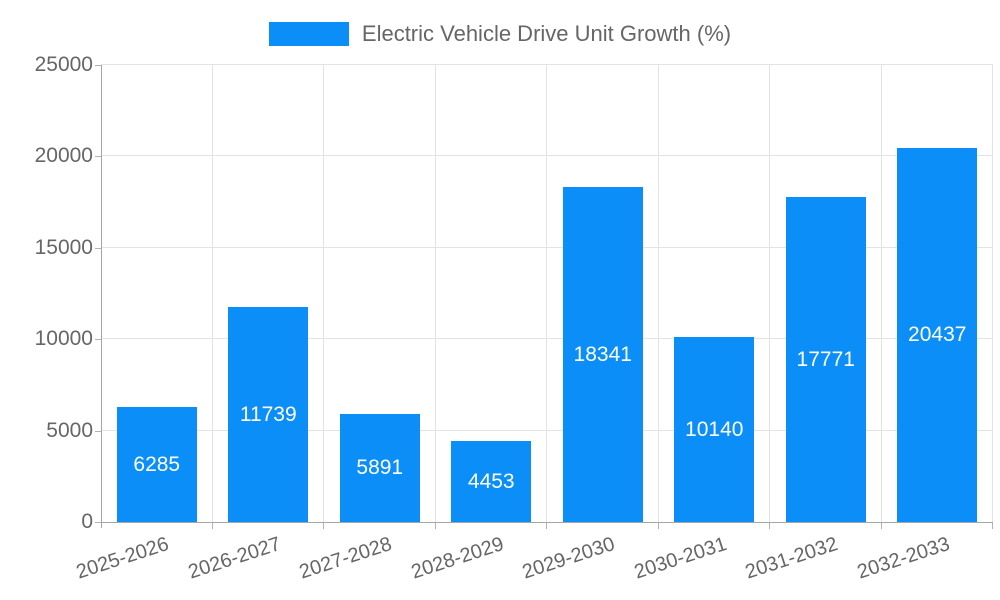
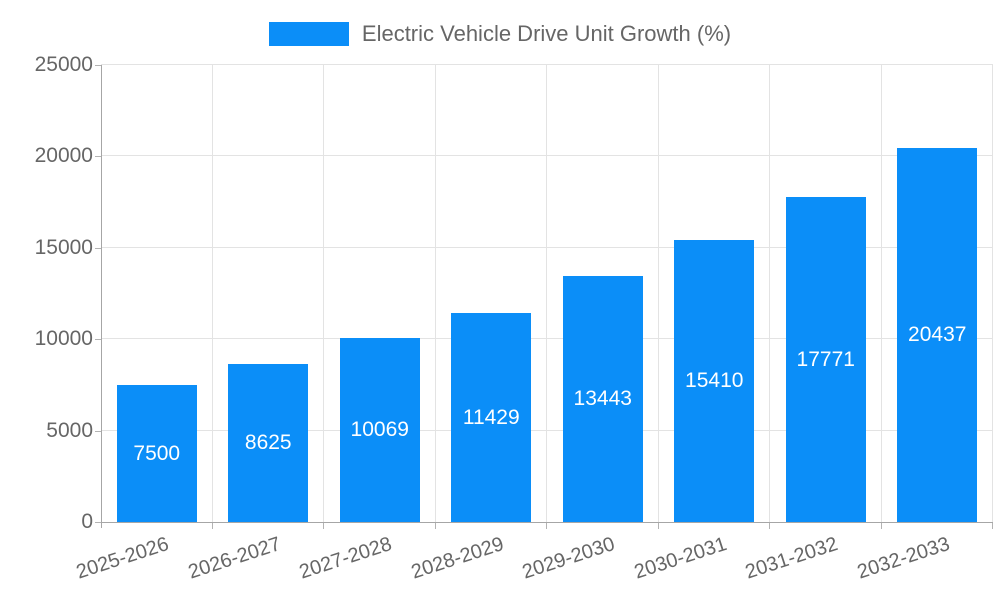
2025-2026: 6285 -> 7500
2026-2027: 11739 -> 8625
2027-2028: 5891 -> 10069
2028-2029: 4453 -> 11429
2029-2030: 18341 -> 13443
2030-2031: 10140 -> 15410
